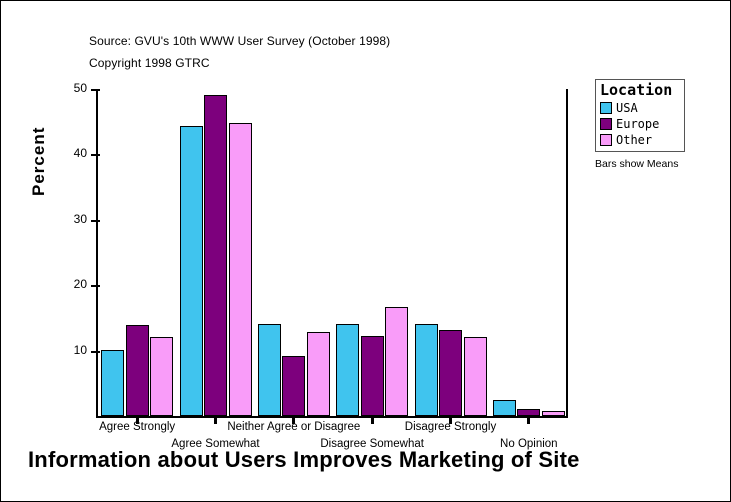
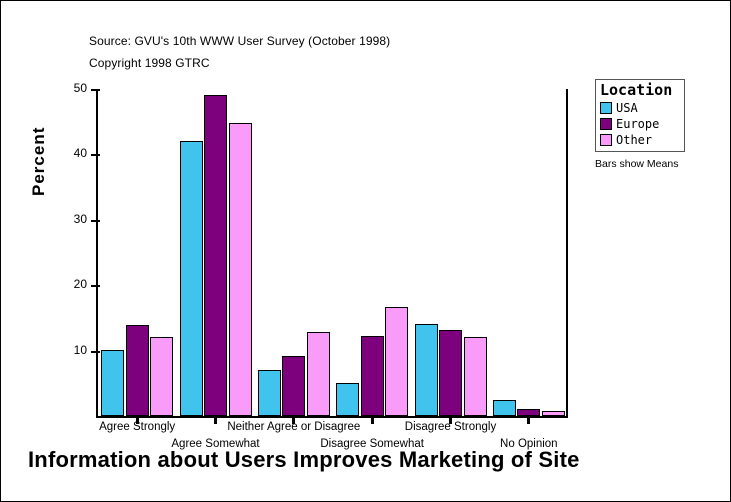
USA/Agree Somewhat: 44 -> 42
USA/Neither Agree or Disagree: 14 -> 7
USA/Disagree Somewhat: 14 -> 5
